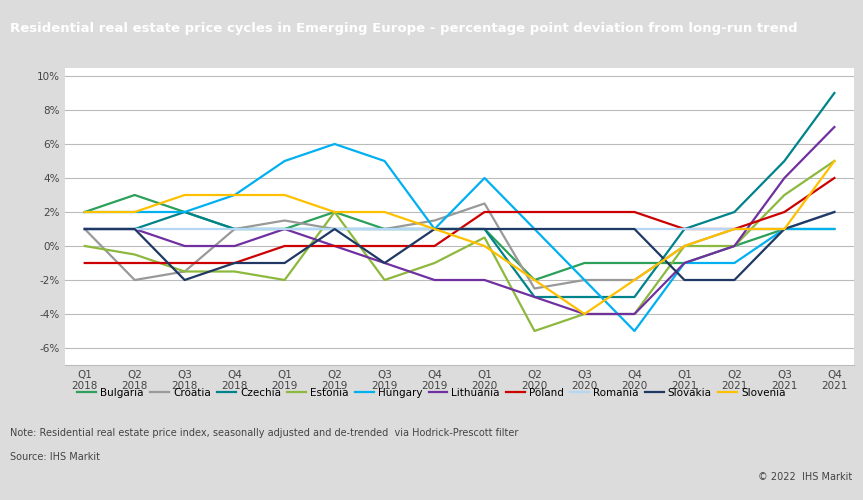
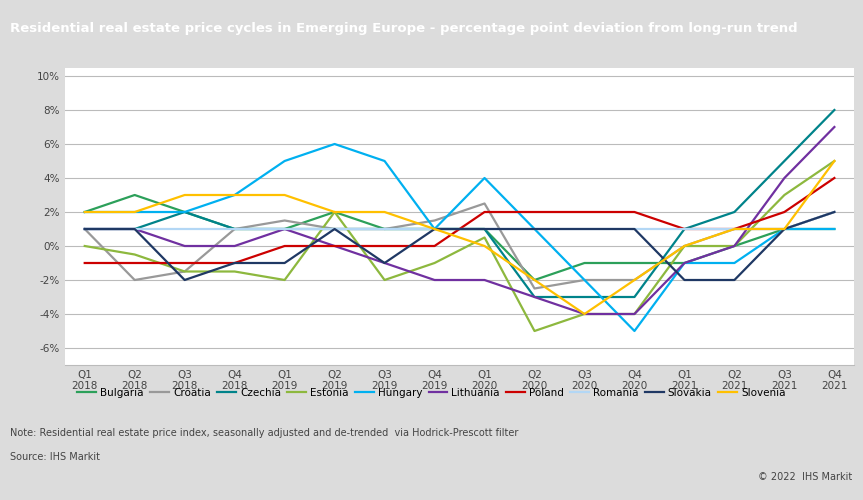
Czechia/Q4 2021: 9% -> 8%
